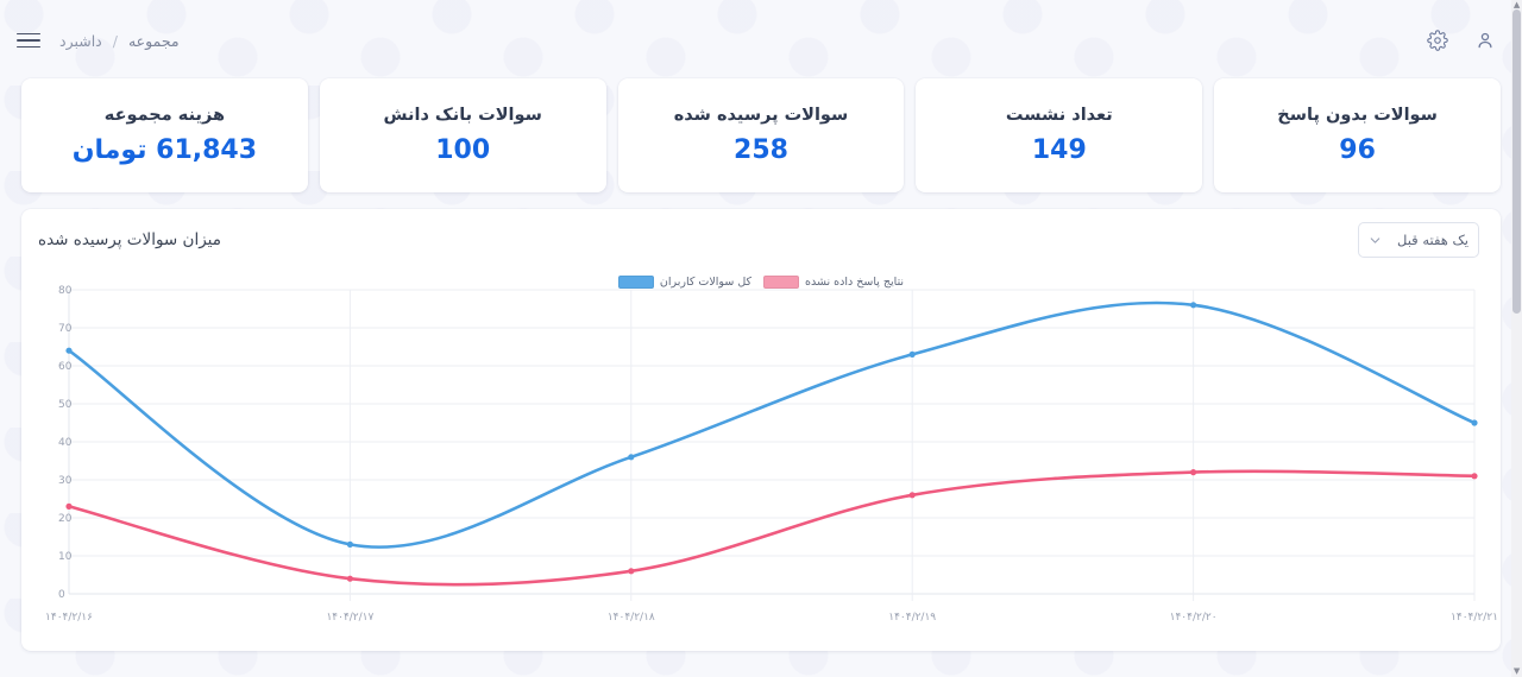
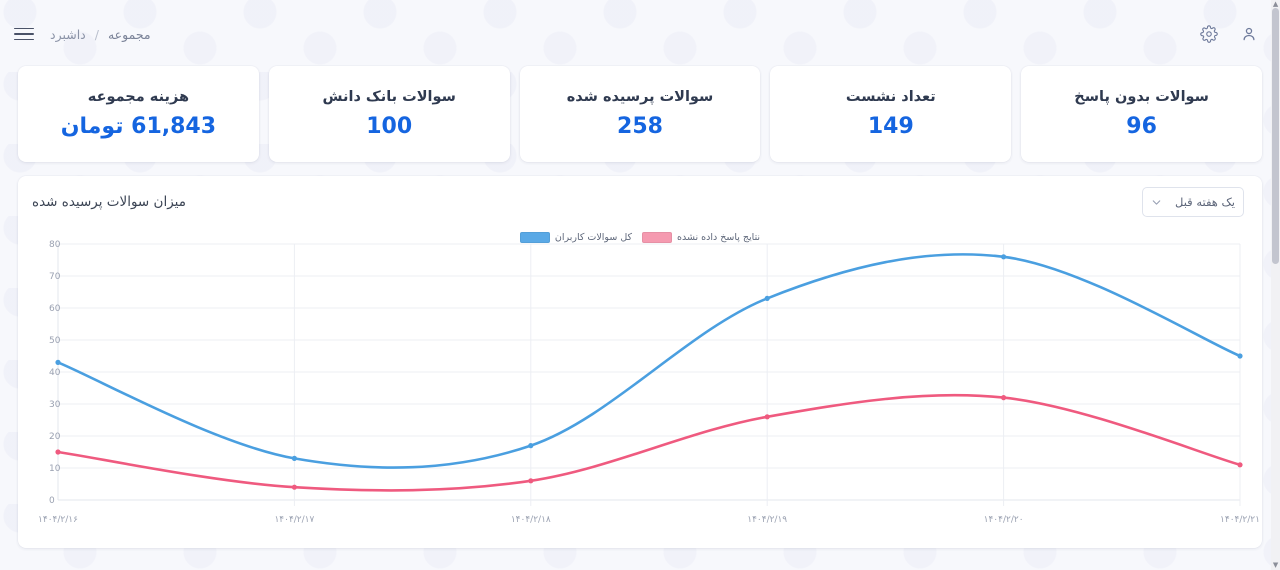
کل سوالات کاربران/۱۴۰۴/۲/۱۶: 64 -> 43
نتایج پاسخ داده نشده/۱۴۰۴/۲/۱۶: 23 -> 15
کل سوالات کاربران/۱۴۰۴/۲/۱۸: 36 -> 17
نتایج پاسخ داده نشده/۱۴۰۴/۲/۲۱: 31 -> 11
